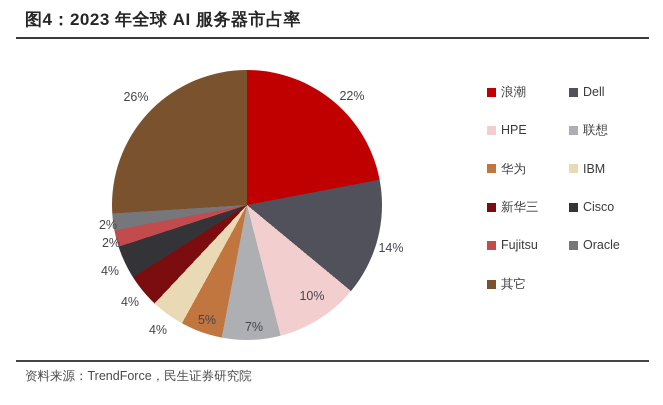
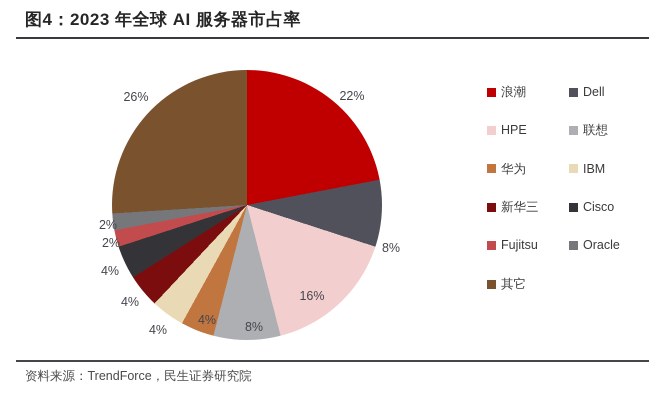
Dell: 14% -> 8%
HPE: 10% -> 16%
联想: 7% -> 8%
华为: 5% -> 4%
